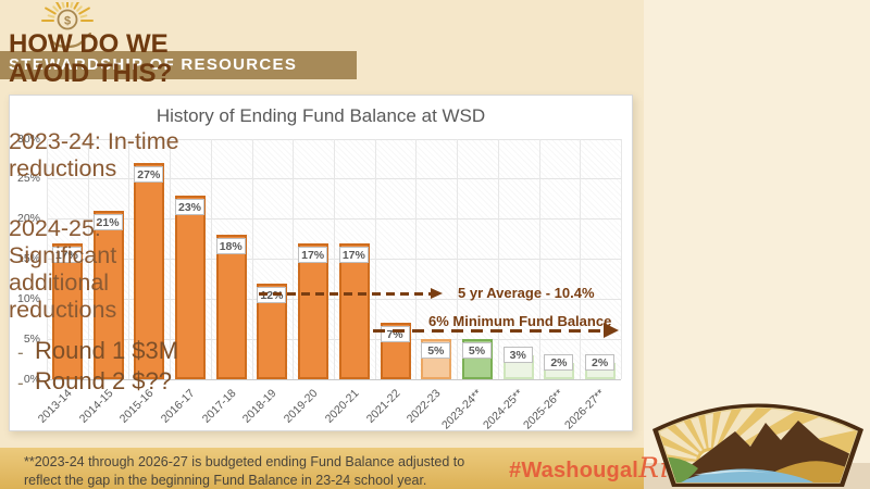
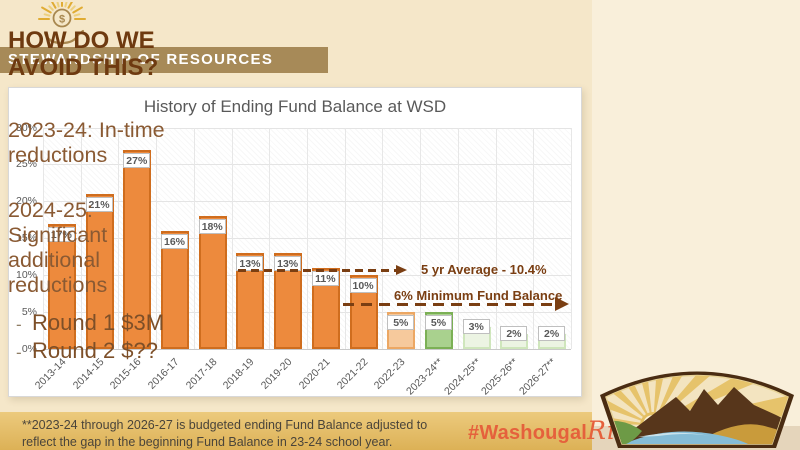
2016-17: 23% -> 16%
2018-19: 12% -> 13%
2019-20: 17% -> 13%
2020-21: 17% -> 11%
2021-22: 7% -> 10%
